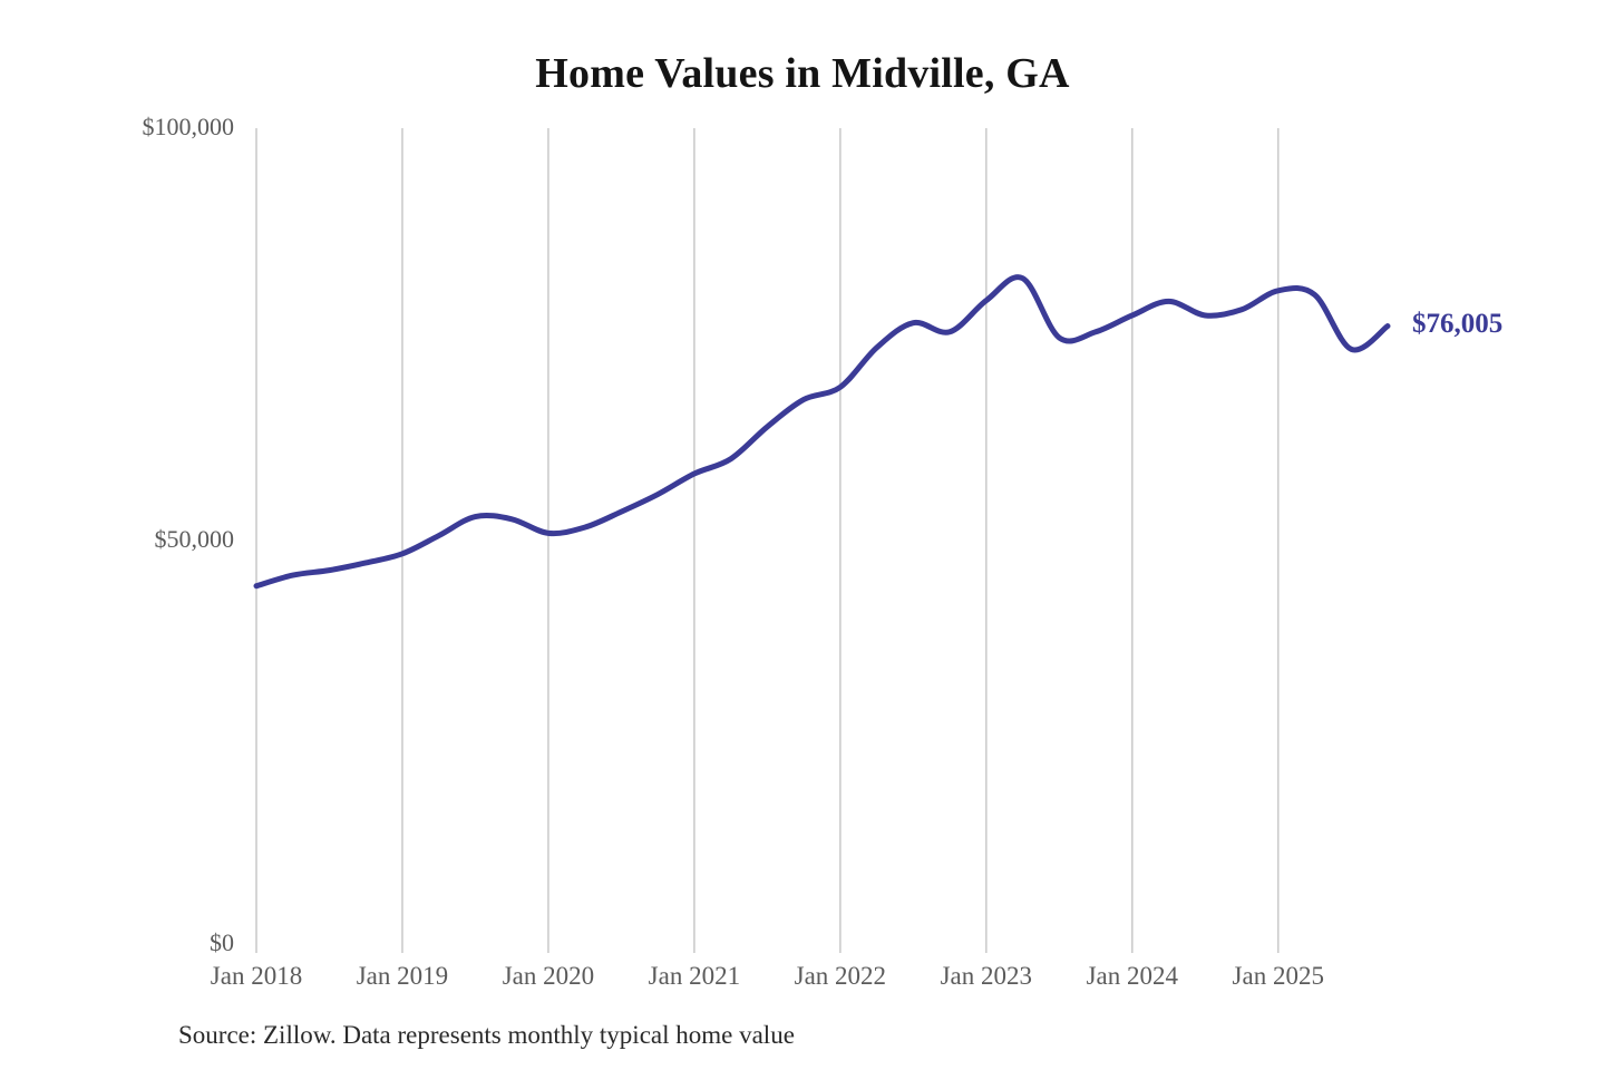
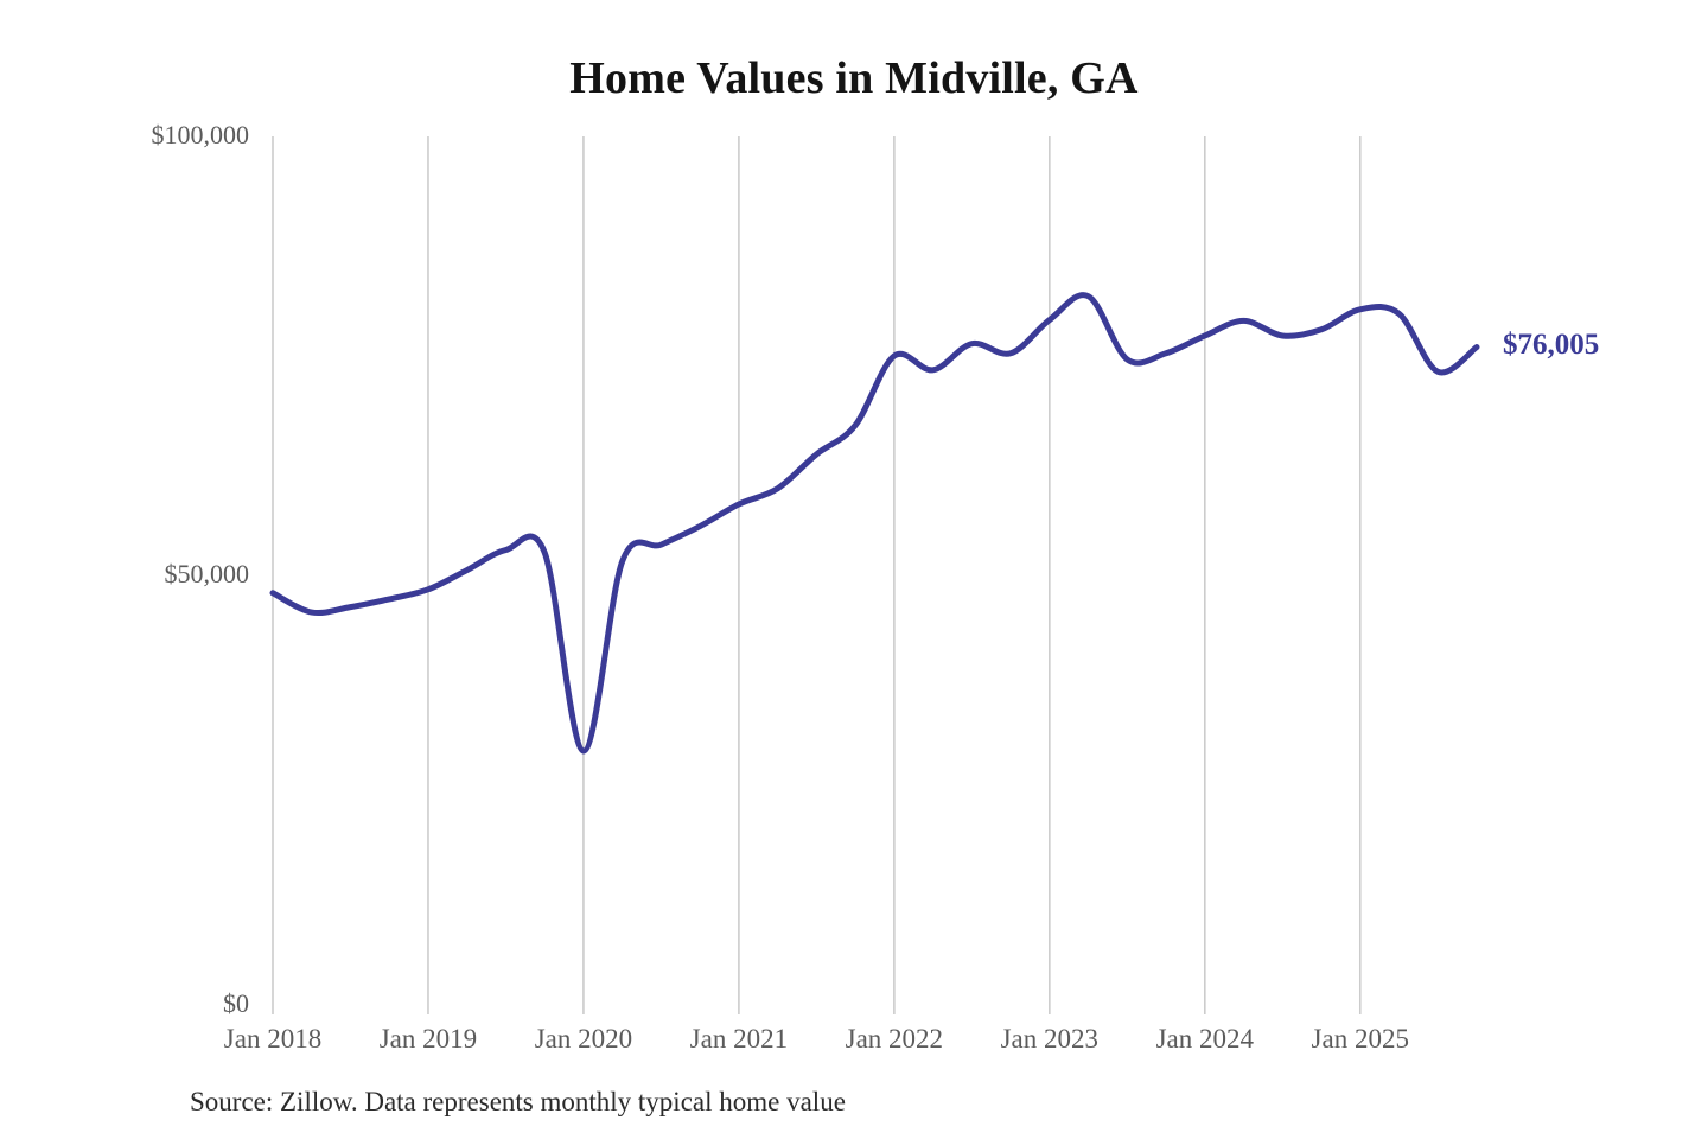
Jan 2018: $44000 -> $48000
Jan 2020: $51000 -> $30000
Jan 2022: $69000 -> $75000
